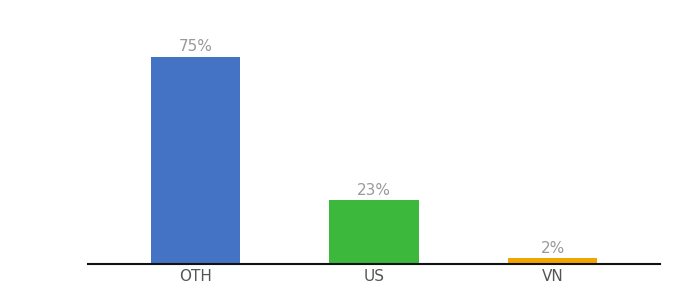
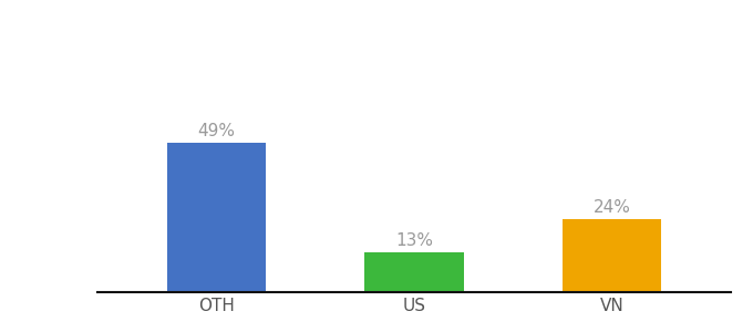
OTH: 75% -> 49%
US: 23% -> 13%
VN: 2% -> 24%
